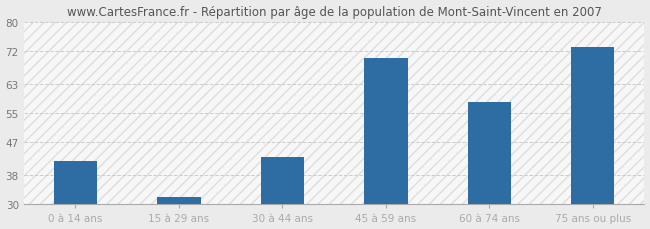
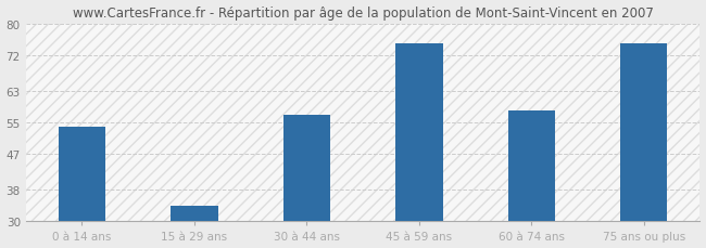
0 à 14 ans: 42 -> 54
15 à 29 ans: 32 -> 34
30 à 44 ans: 43 -> 57
45 à 59 ans: 70 -> 75
75 ans ou plus: 73 -> 75
